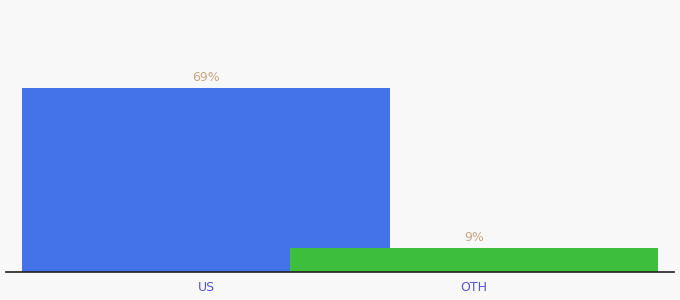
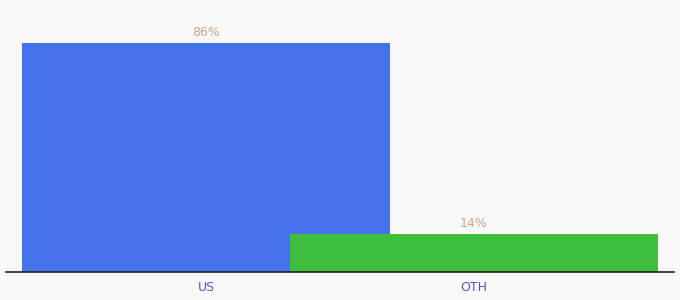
US: 69% -> 86%
OTH: 9% -> 14%
